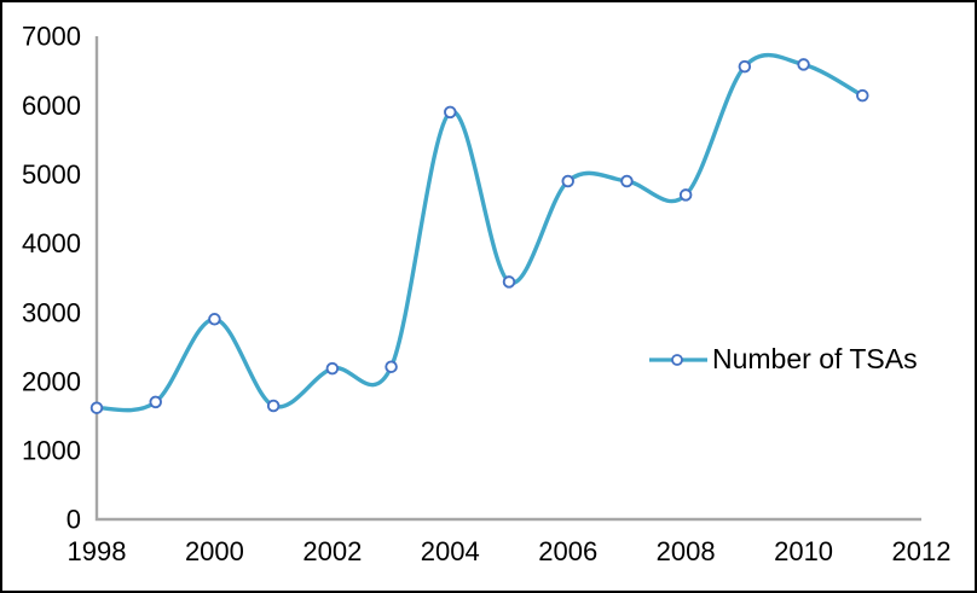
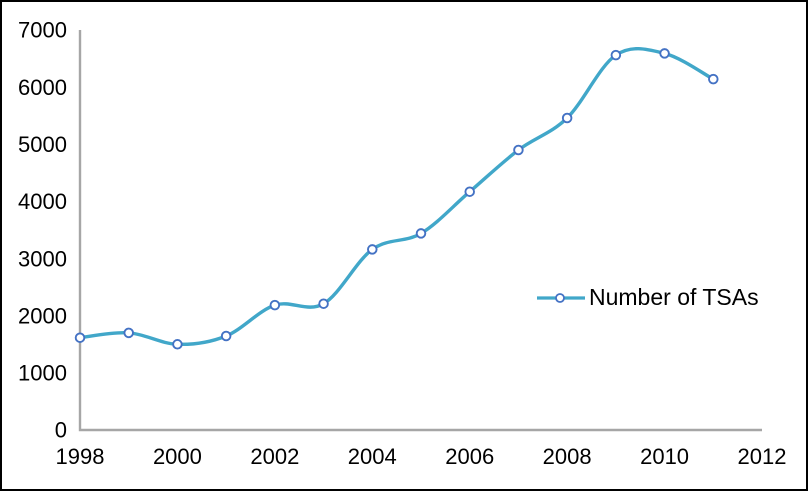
2000: 2900 -> 1500
2004: 5900 -> 3200
2006: 4900 -> 4200
2008: 4700 -> 5500
